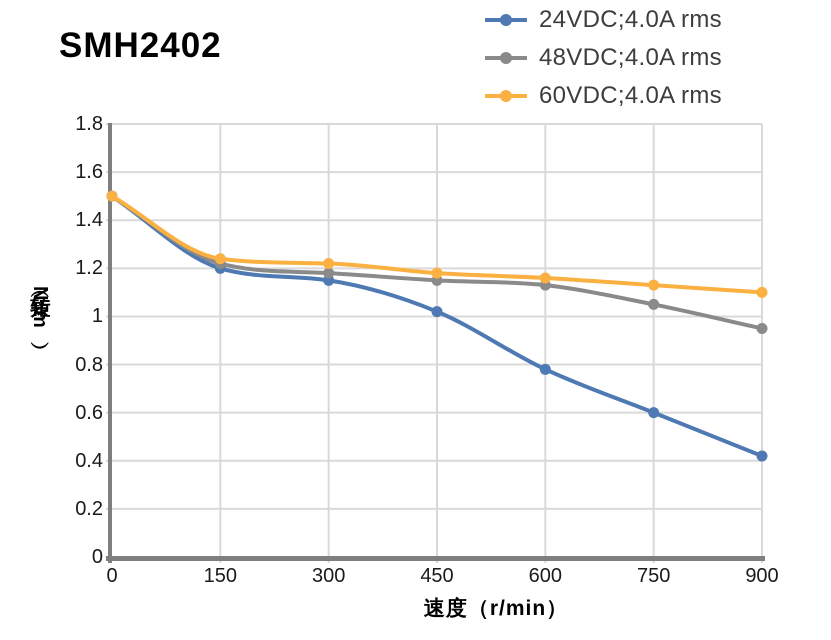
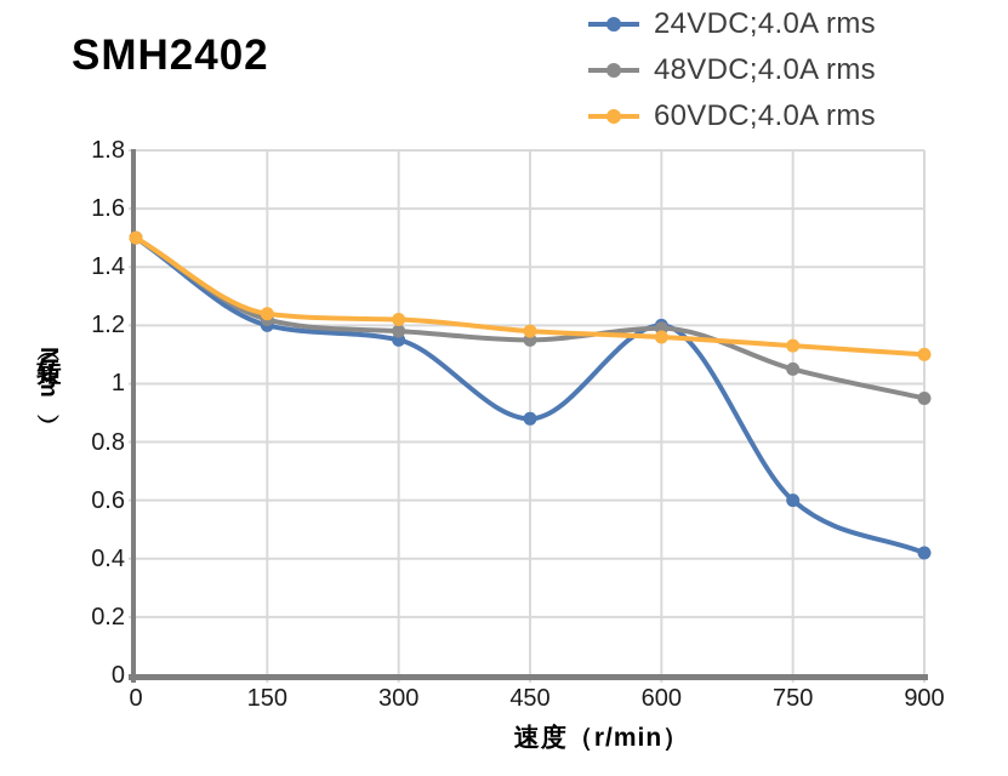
24VDC;4.0A rms/450: 1.02 -> 0.88
24VDC;4.0A rms/600: 0.78 -> 1.20
48VDC;4.0A rms/600: 1.13 -> 1.19
